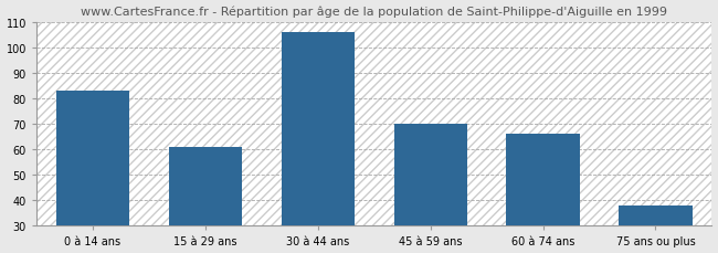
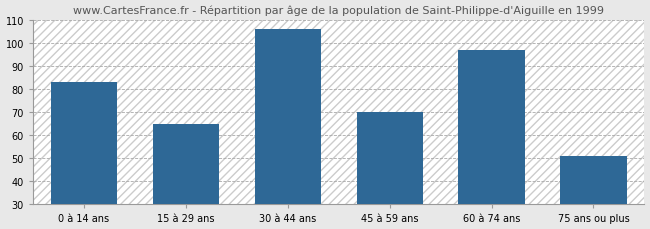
15 à 29 ans: 61 -> 65
60 à 74 ans: 66 -> 97
75 ans ou plus: 38 -> 51
